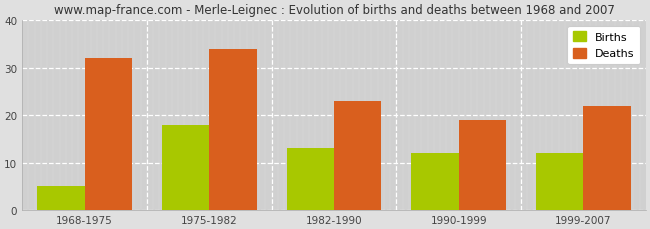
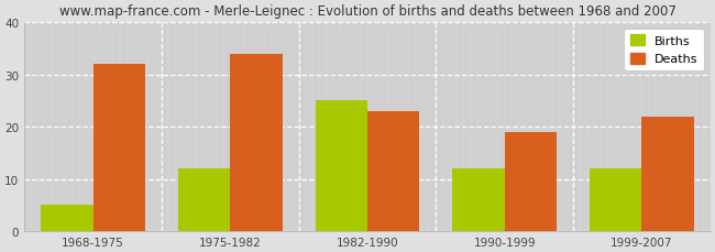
Births/1975-1982: 18 -> 12
Births/1982-1990: 13 -> 25
